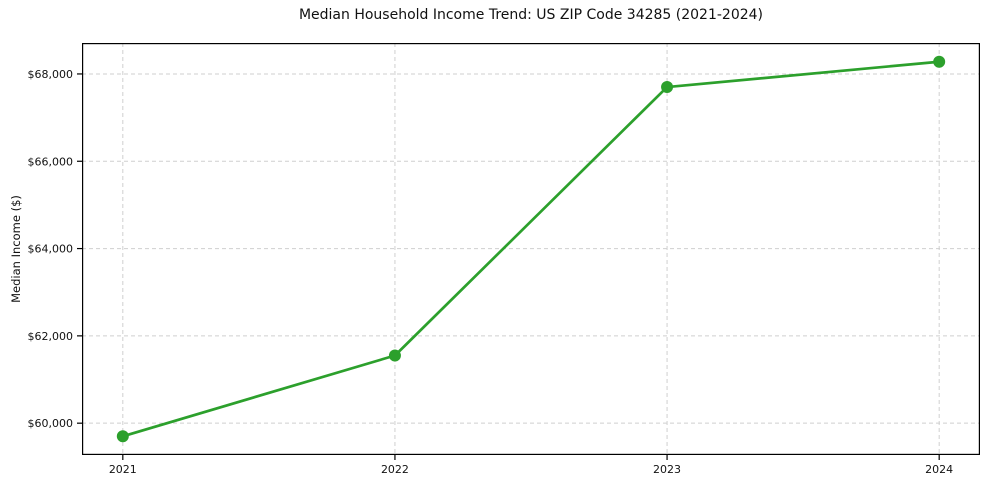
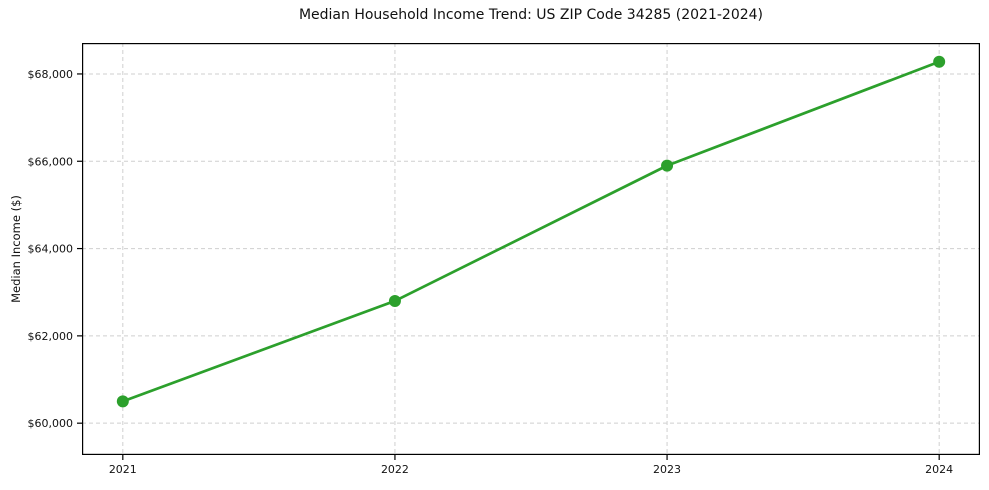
2021: $59700 -> $60500
2022: $61600 -> $62800
2023: $67700 -> $65900
